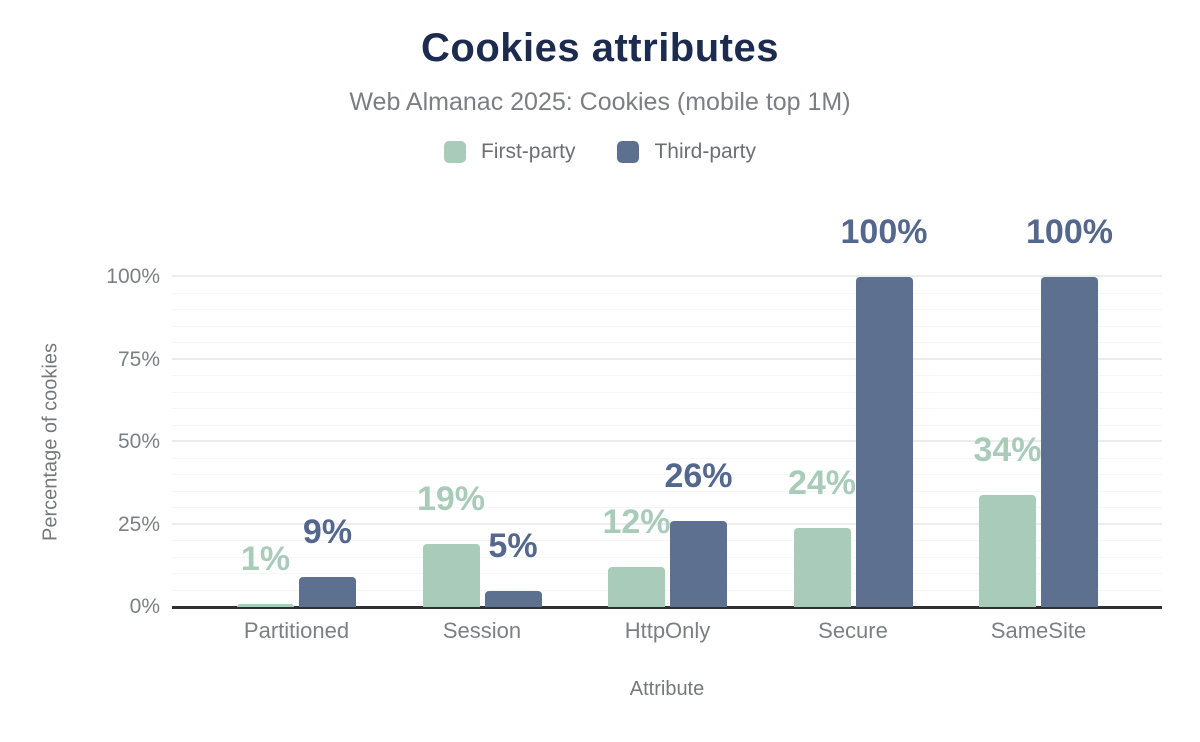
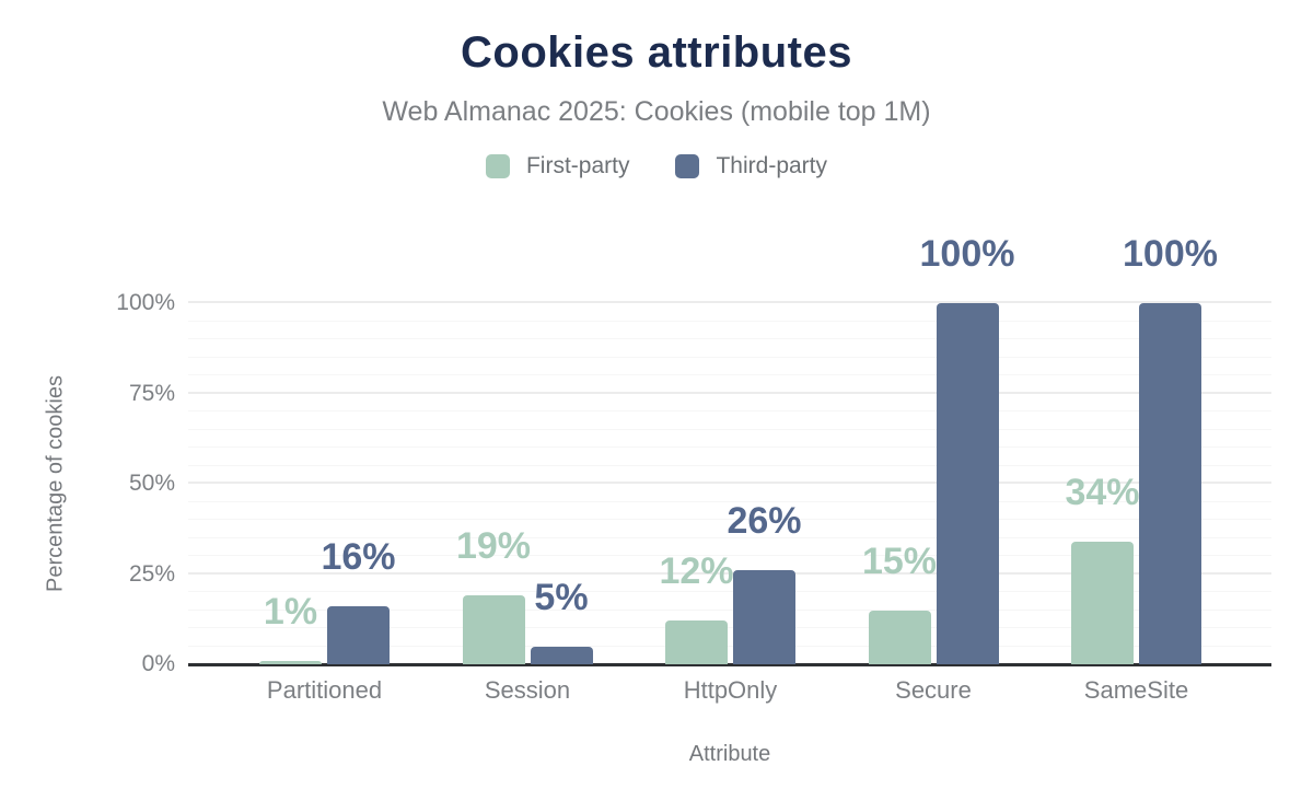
Third-party/Partitioned: 9% -> 16%
First-party/Secure: 24% -> 15%
